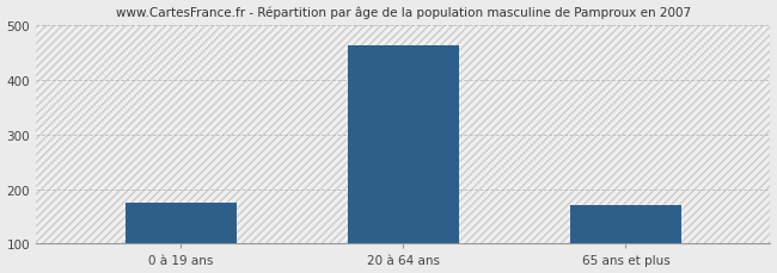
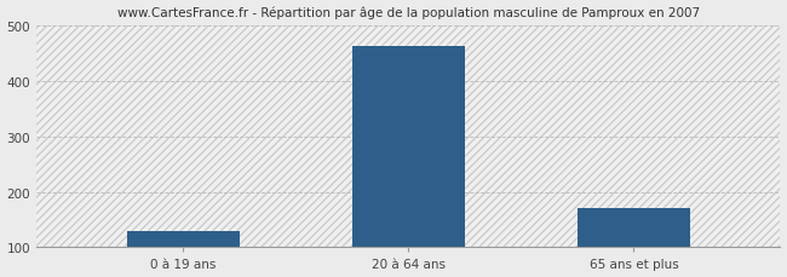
0 à 19 ans: 175 -> 130
